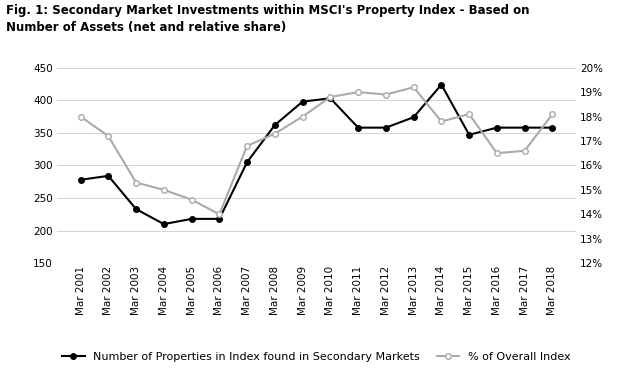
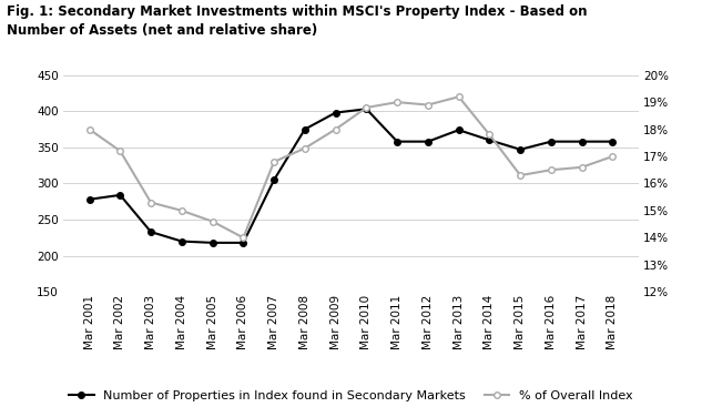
Number of Properties in Index found in Secondary Markets/Mar 2004: 210 -> 220
Number of Properties in Index found in Secondary Markets/Mar 2008: 362 -> 375
Number of Properties in Index found in Secondary Markets/Mar 2014: 424 -> 360
% of Overall Index/Mar 2015: 18.1% -> 16.3%
% of Overall Index/Mar 2018: 18.1% -> 17.0%
